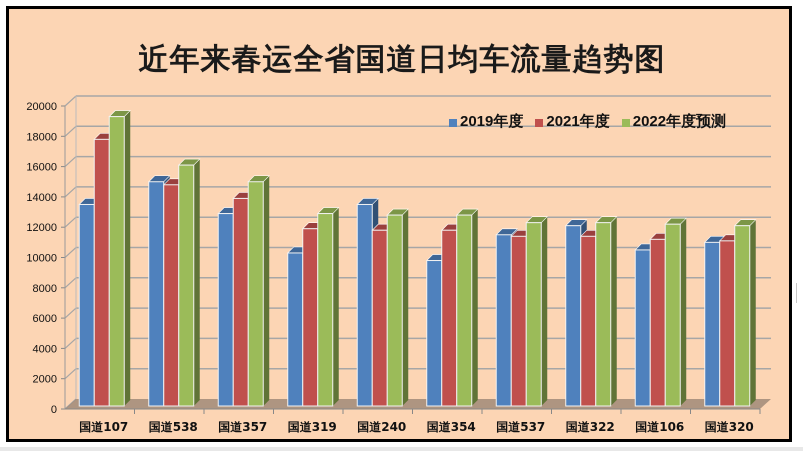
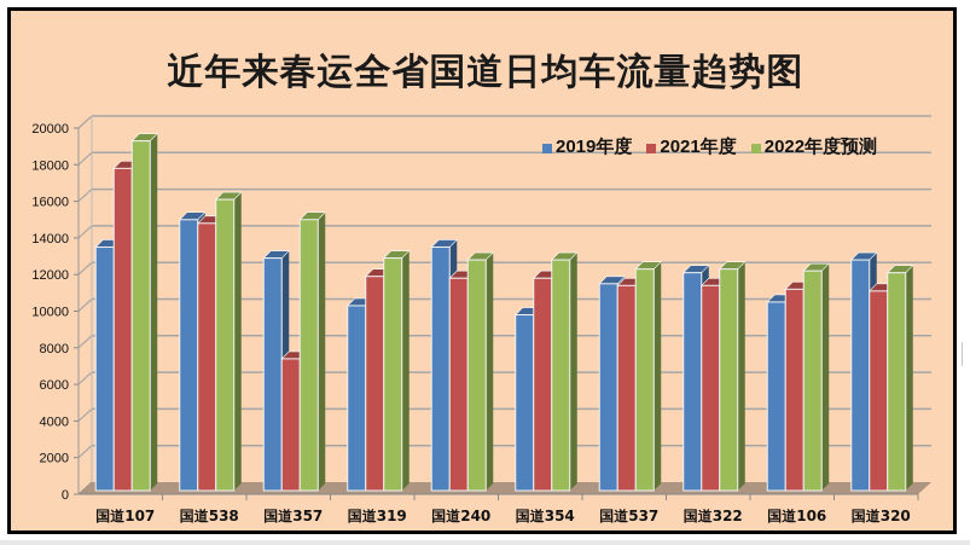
2021年度/国道357: 13900 -> 7400
2019年度/国道320: 11000 -> 12800
